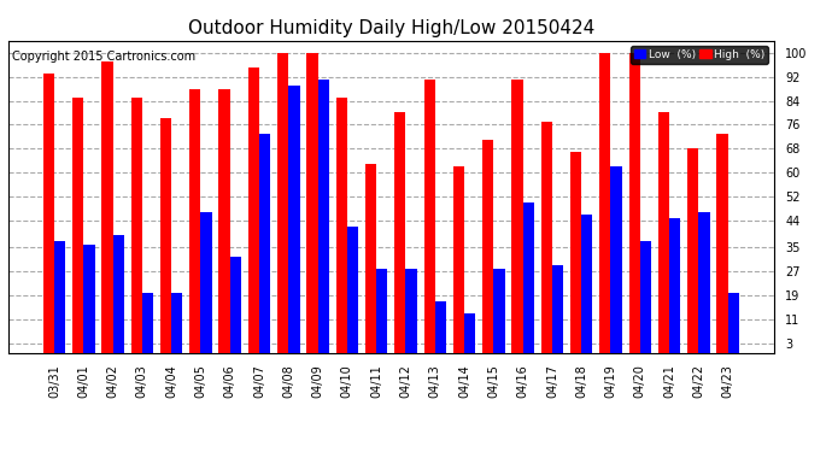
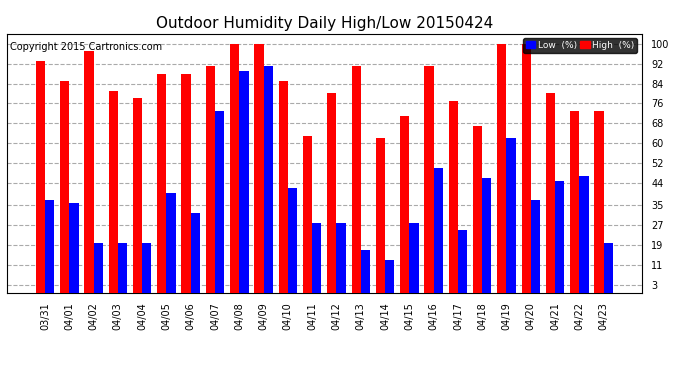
Low (%)/04/02: 39 -> 20
High (%)/04/03: 85 -> 81
Low (%)/04/05: 47 -> 40
High (%)/04/07: 95 -> 91
Low (%)/04/17: 29 -> 25
High (%)/04/22: 68 -> 73
